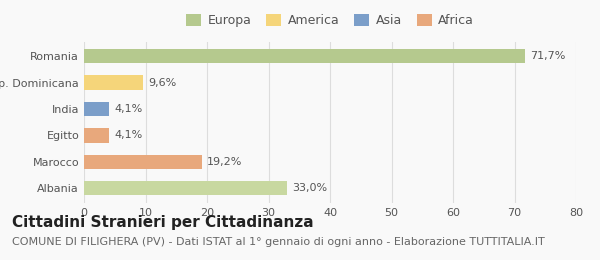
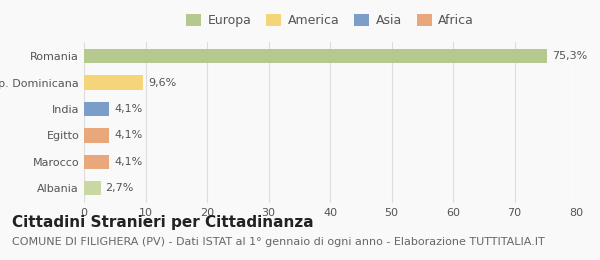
Romania: 71,7% -> 75,3%
Marocco: 19,2% -> 4,1%
Albania: 33,0% -> 2,7%
